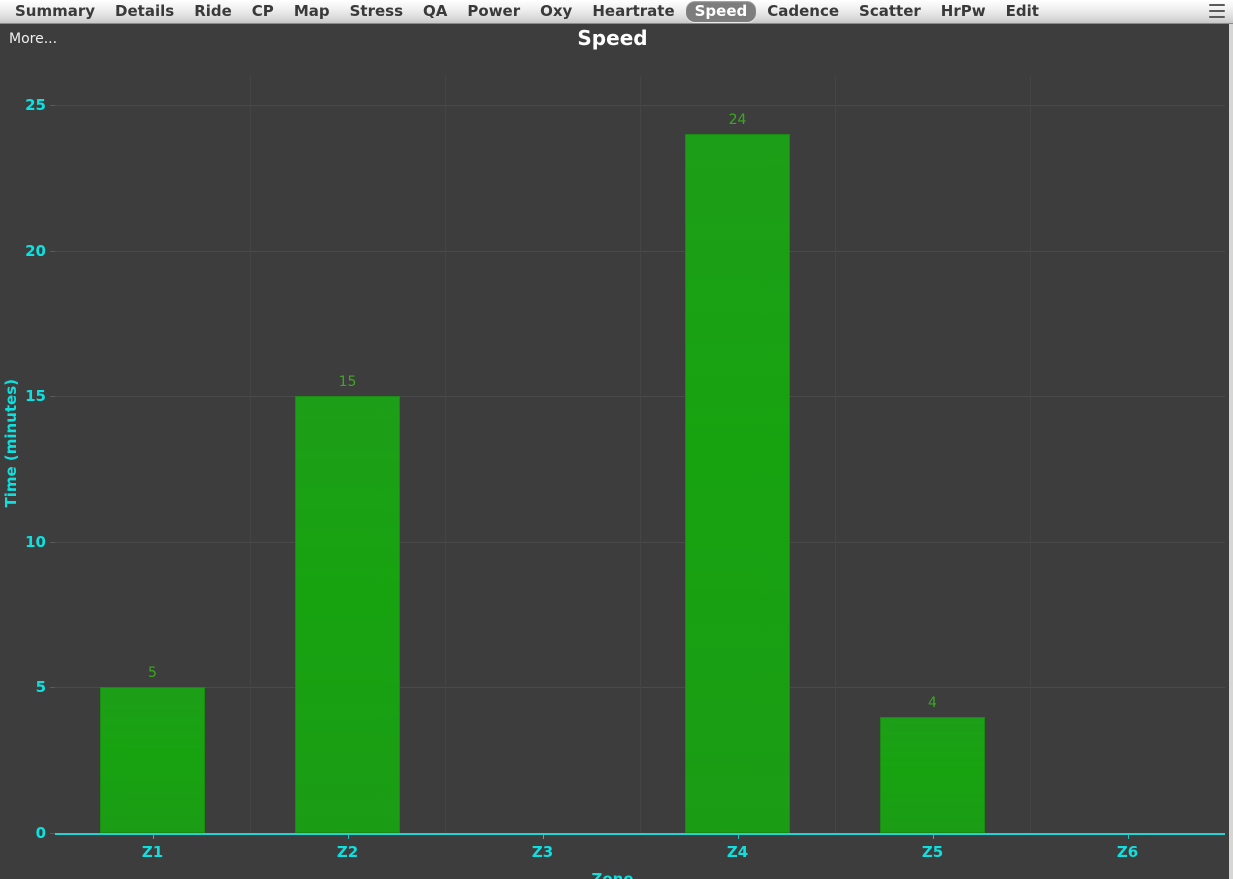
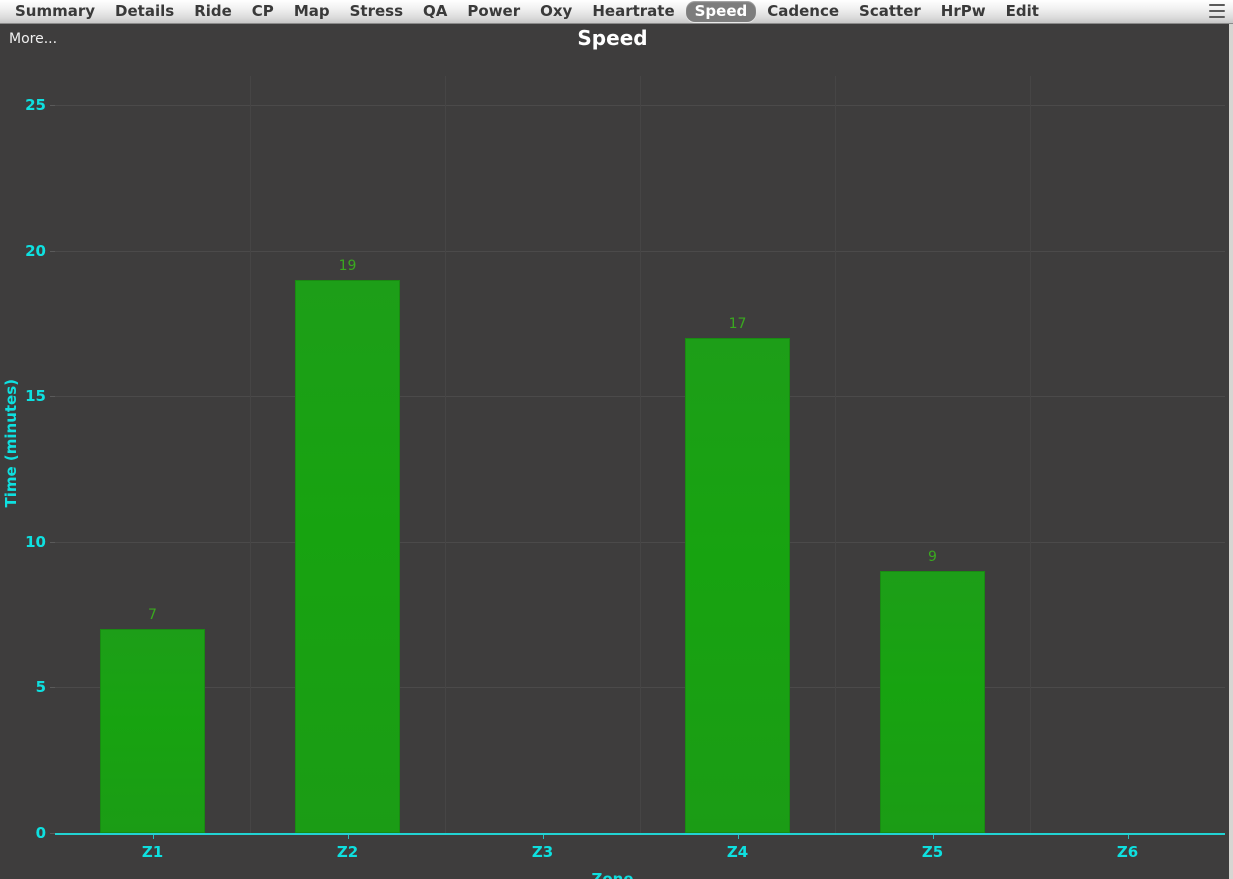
Z1: 5 -> 7
Z2: 15 -> 19
Z4: 24 -> 17
Z5: 4 -> 9
